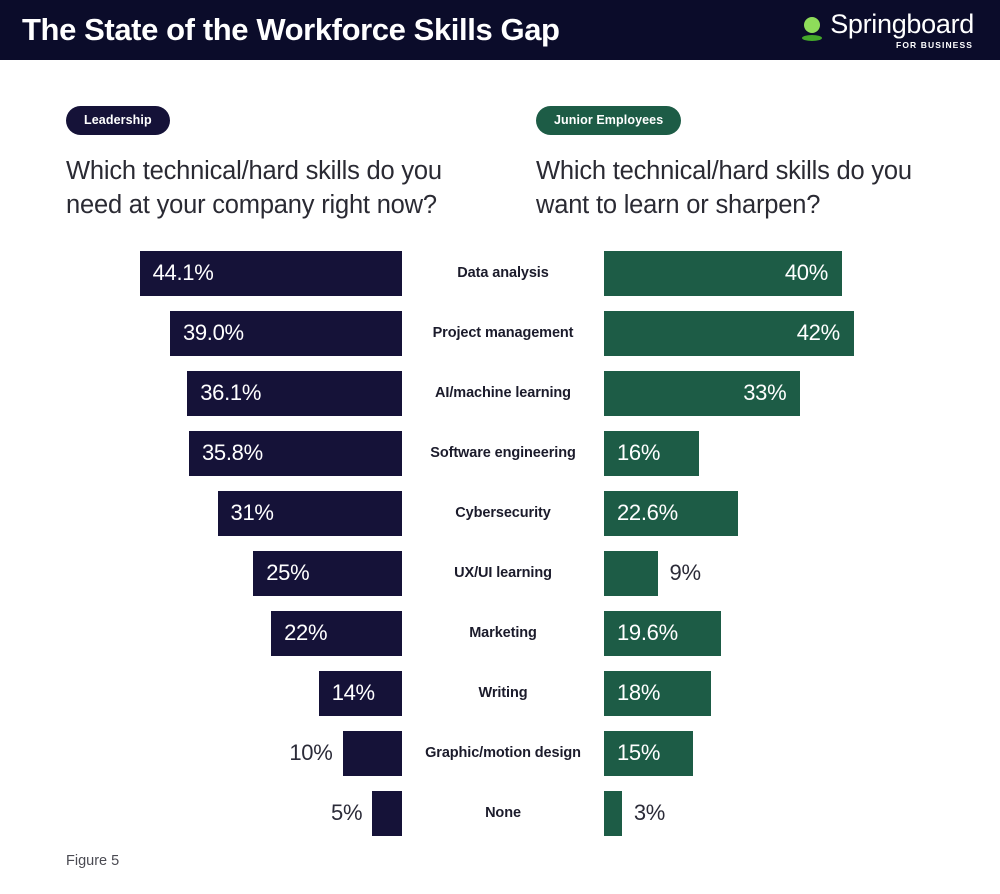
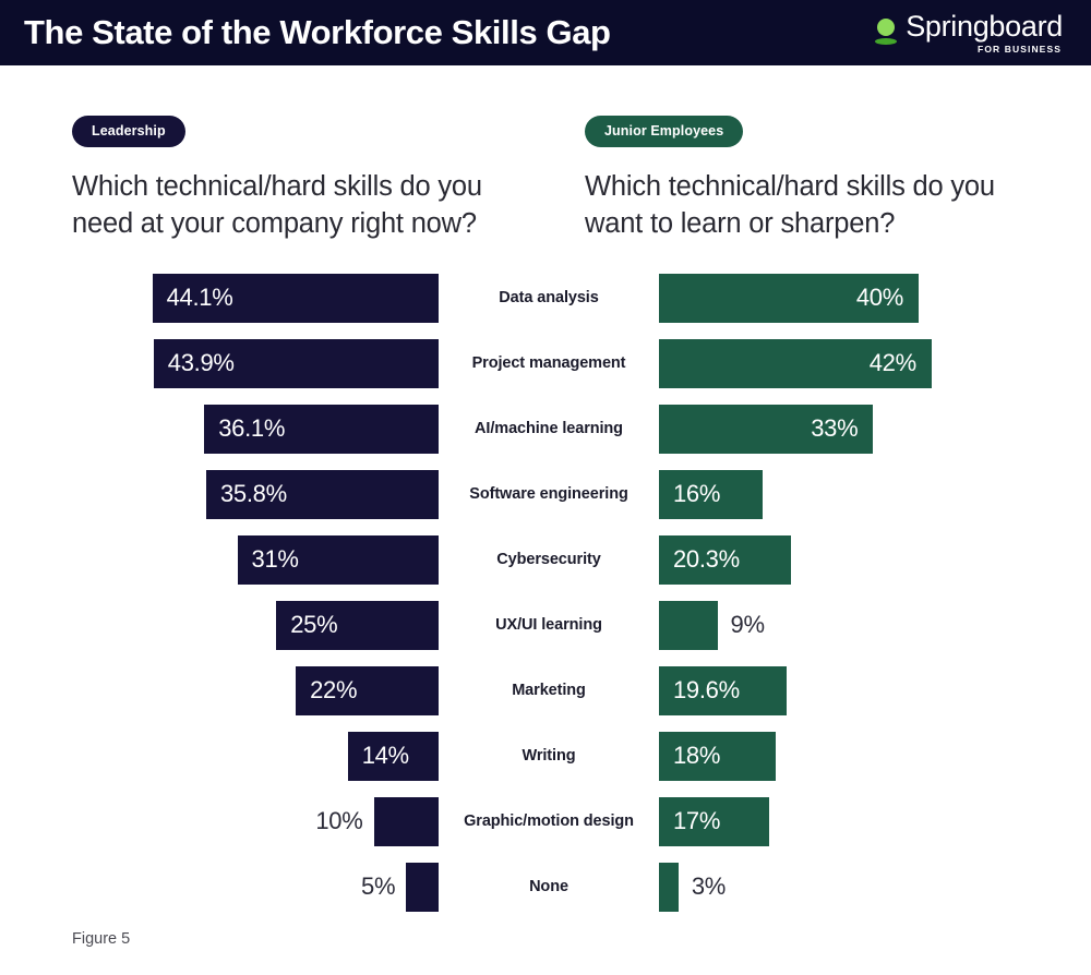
Leadership/Project management: 39.0% -> 43.9%
Junior Employees/Cybersecurity: 22.6% -> 20.3%
Junior Employees/Graphic/motion design: 15% -> 17%
